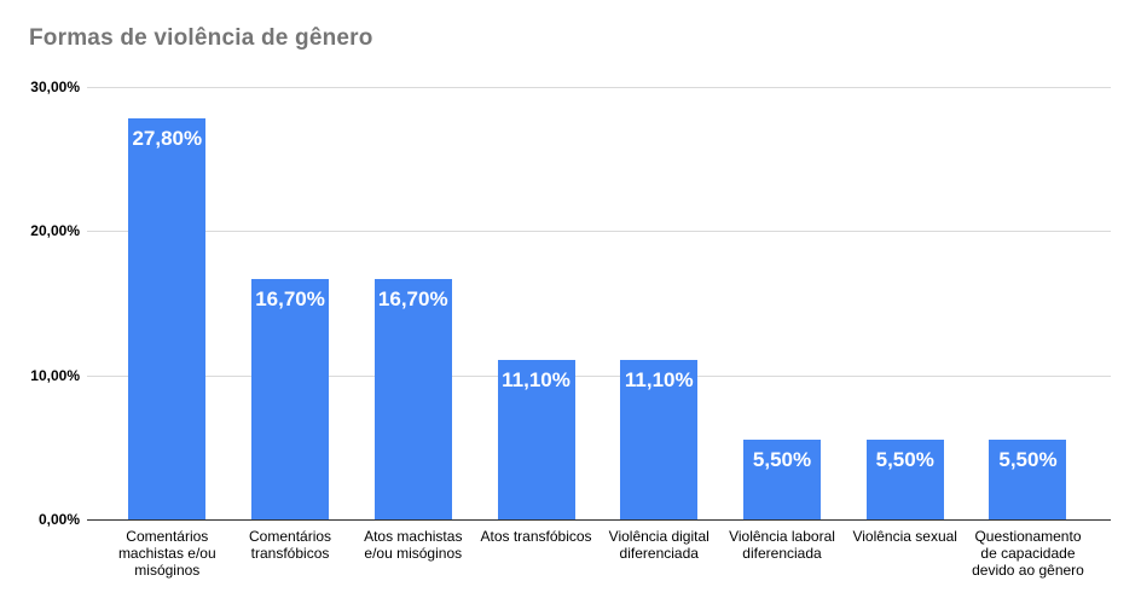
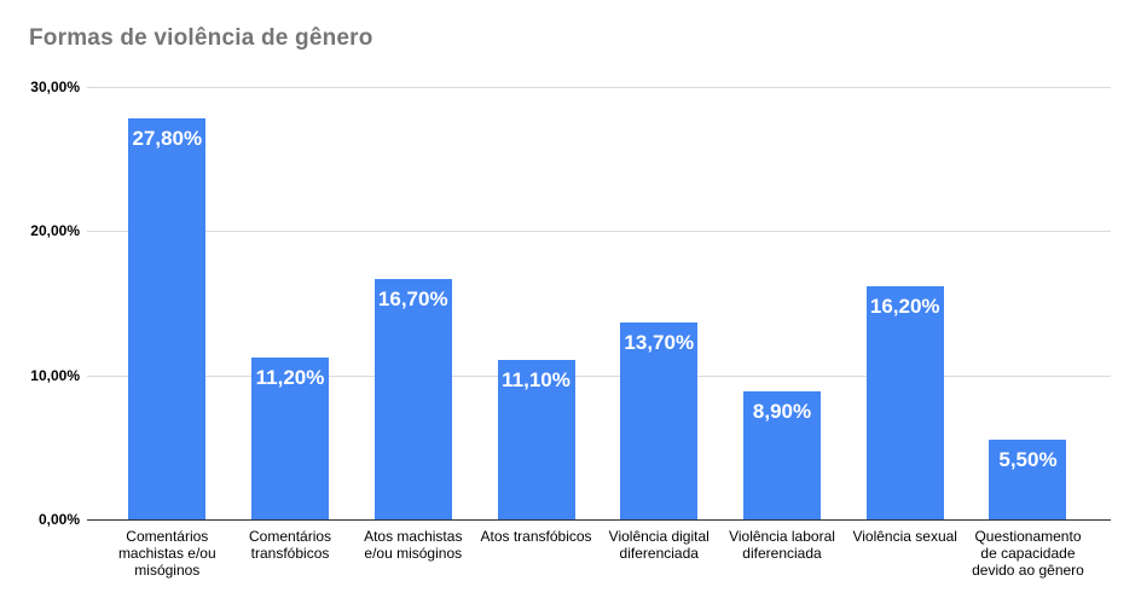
Comentários transfóbicos: 16,70% -> 11,20%
Violência digital diferenciada: 11,10% -> 13,70%
Violência laboral diferenciada: 5,50% -> 8,90%
Violência sexual: 5,50% -> 16,20%
